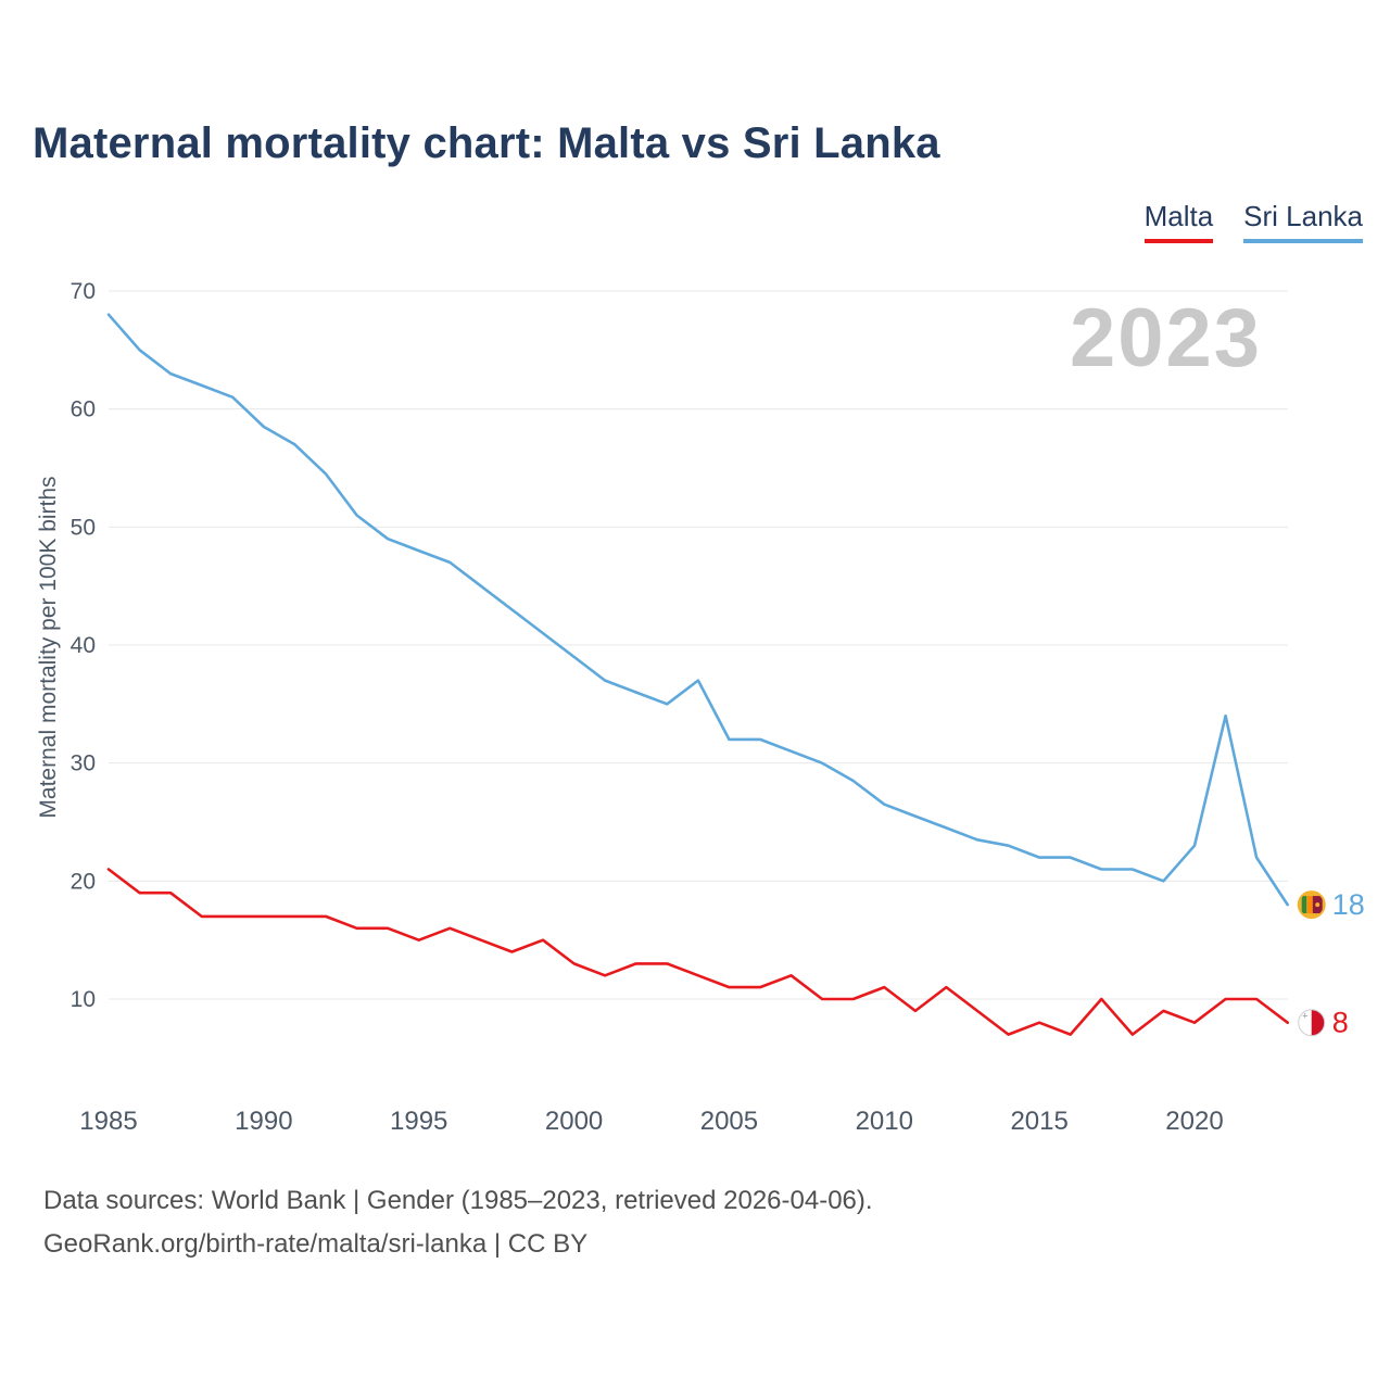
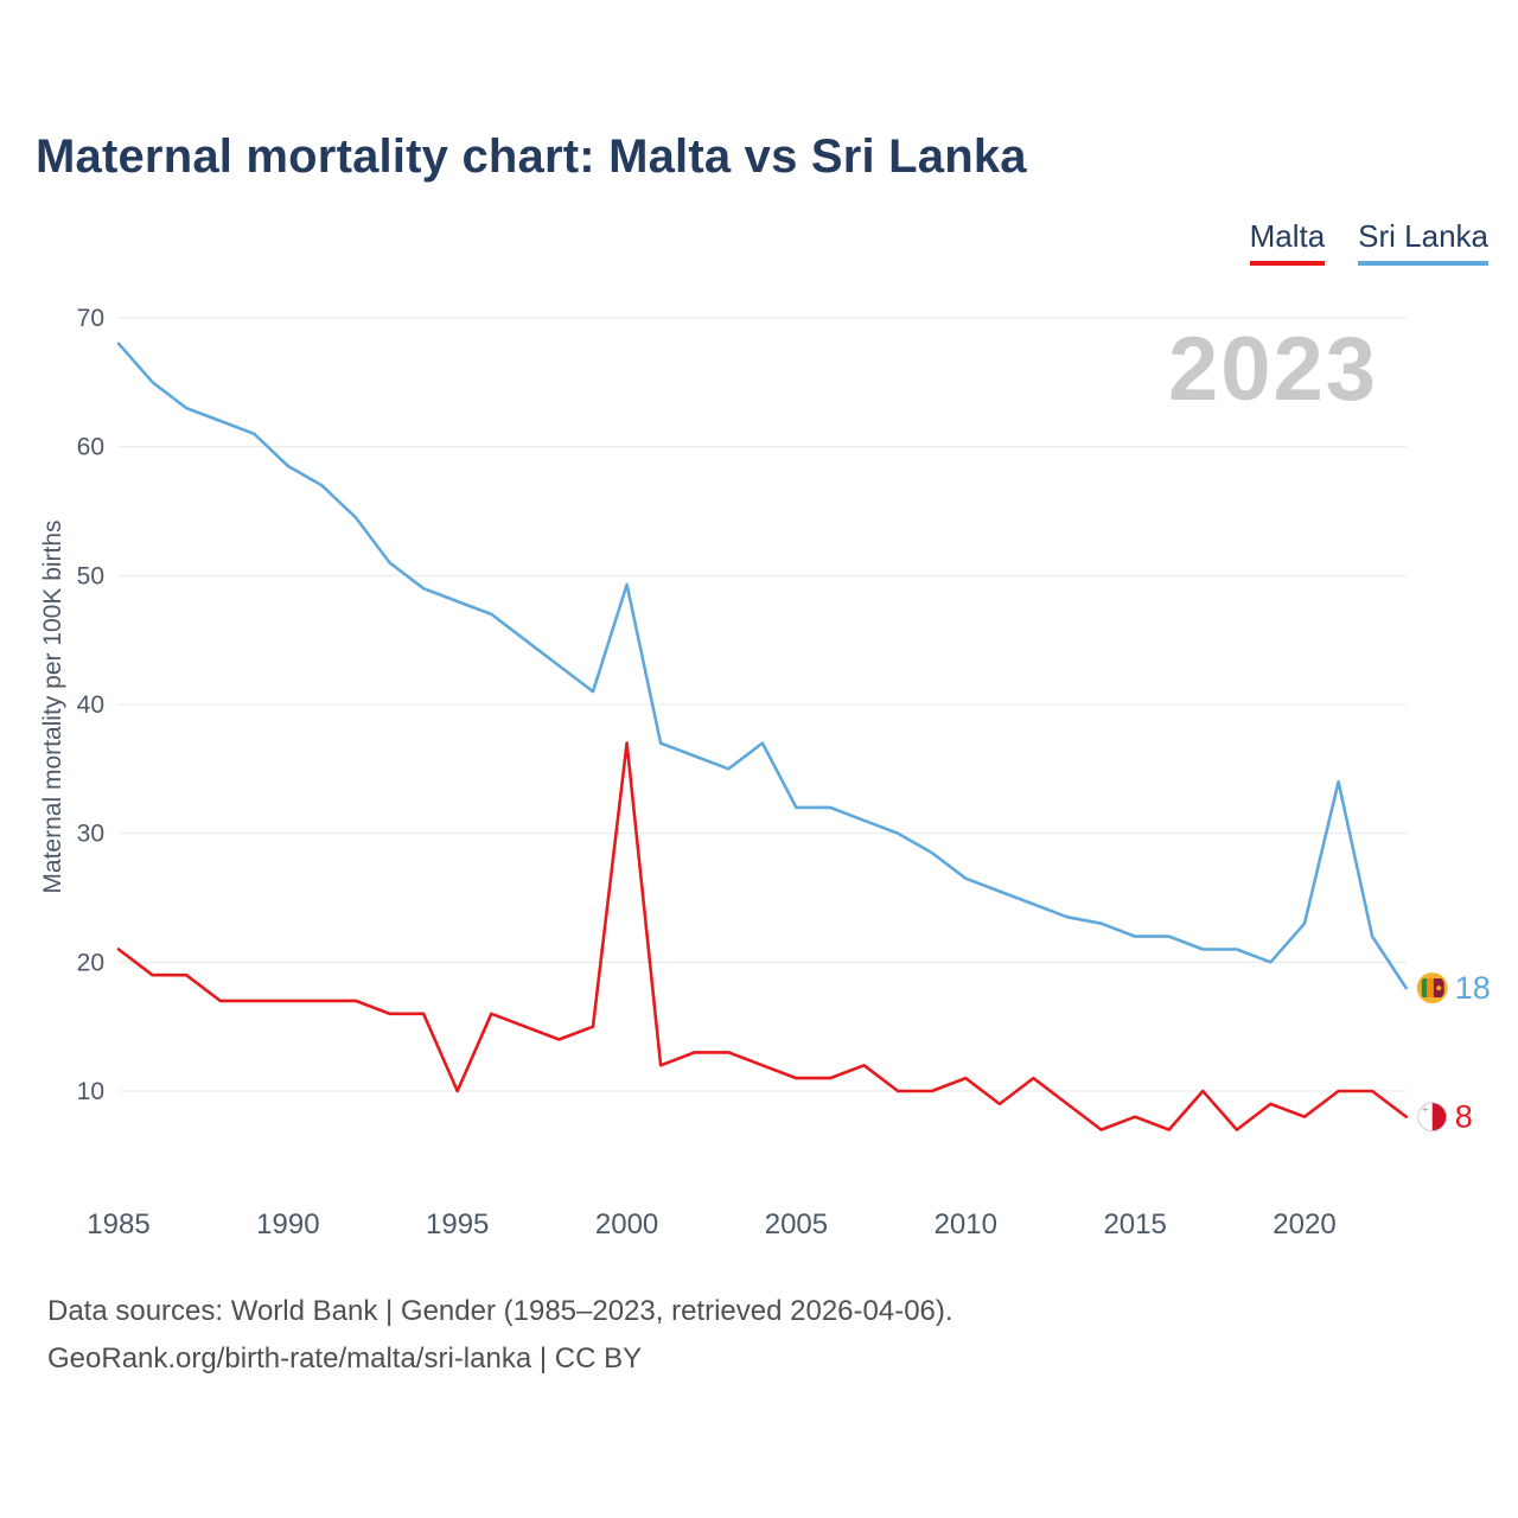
Malta/1995: 15 -> 10
Sri Lanka/2000: 39.0 -> 49.3
Malta/2000: 13 -> 37
